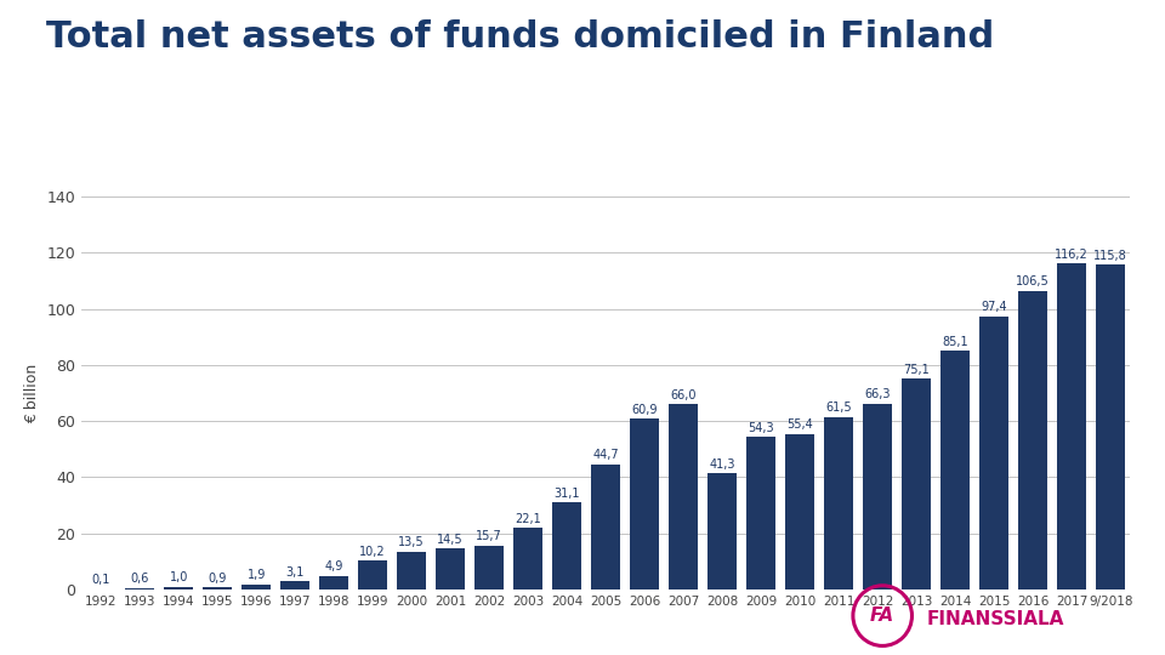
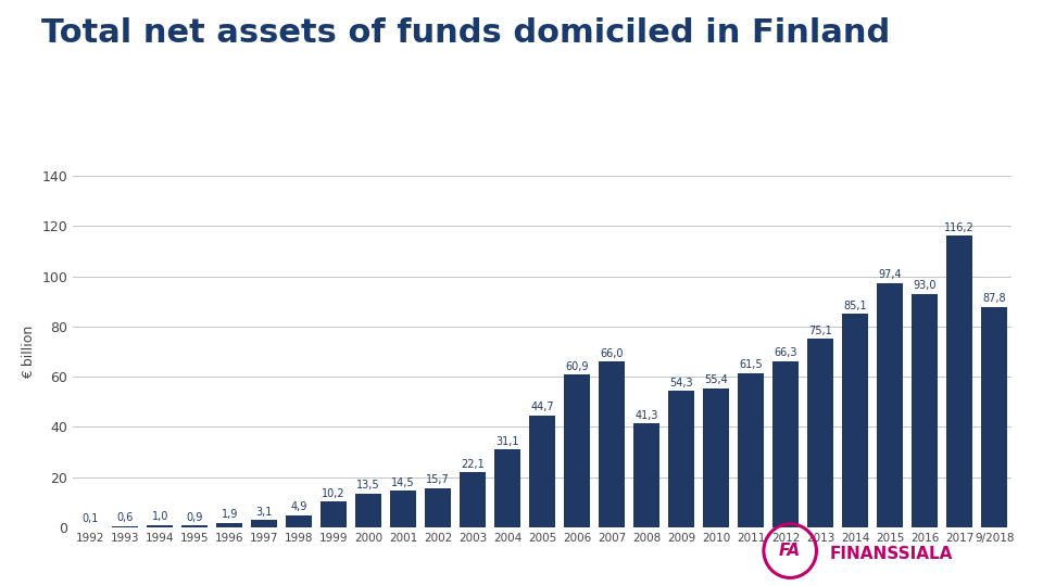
2016: 106,5 -> 93,0
9/2018: 115,8 -> 87,8
